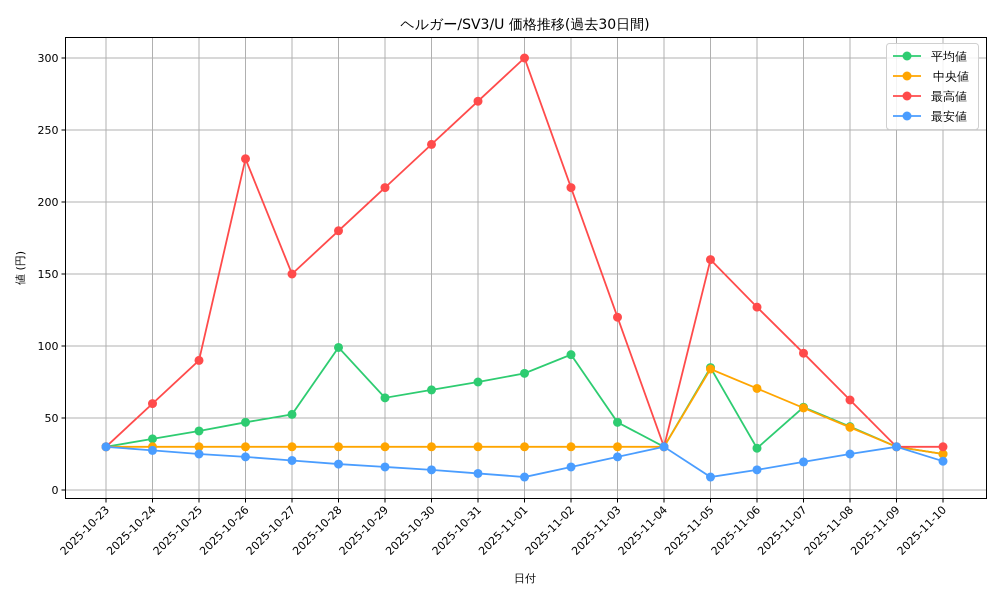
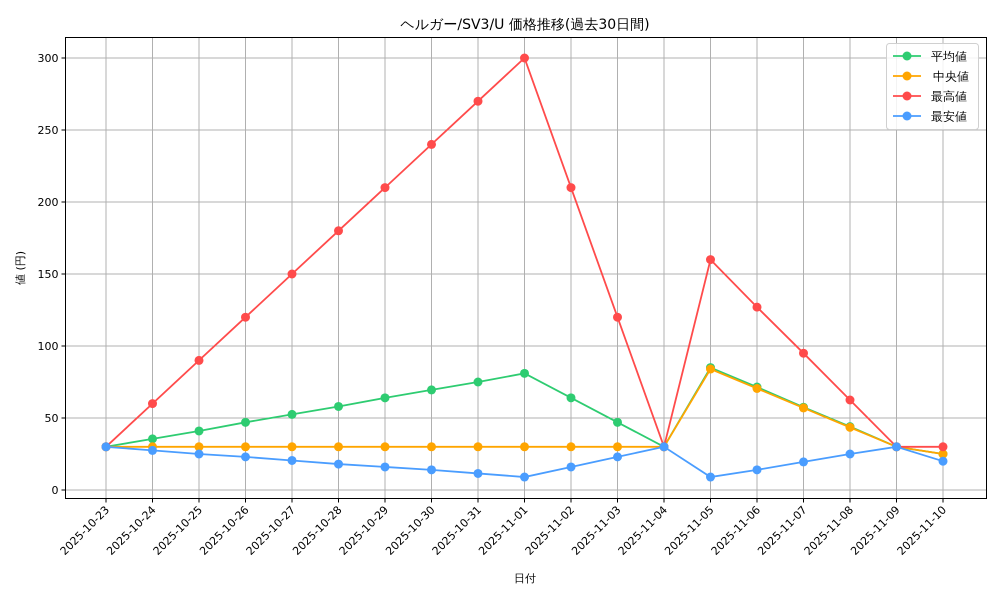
最高値/2025-10-26: 230 -> 120
平均値/2025-10-28: 99 -> 58
平均値/2025-11-02: 94 -> 64
平均値/2025-11-06: 29 -> 72
